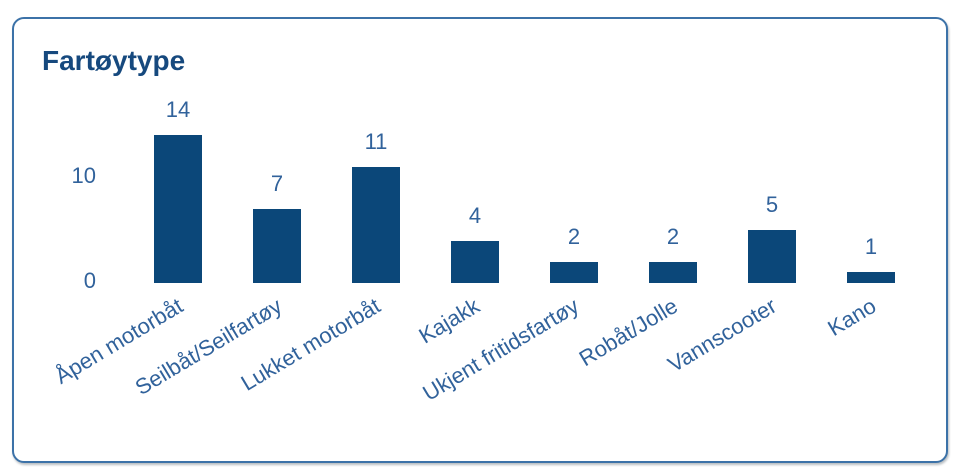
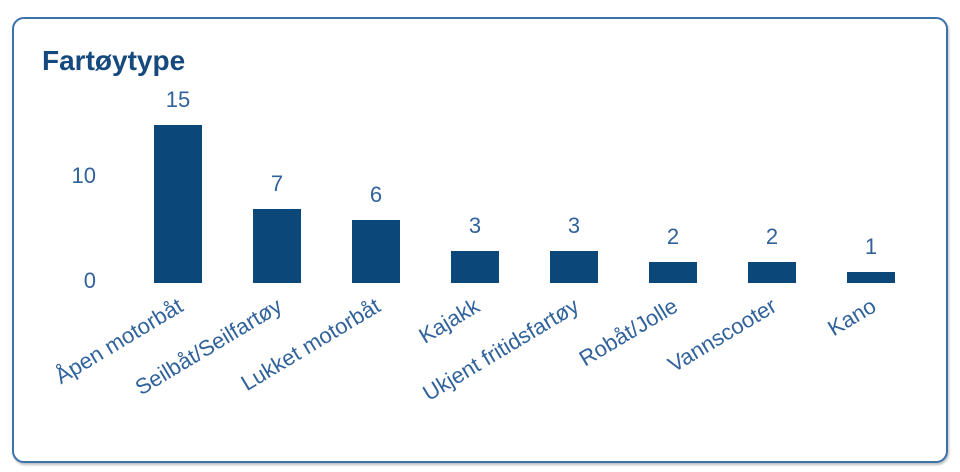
Åpen motorbåt: 14 -> 15
Lukket motorbåt: 11 -> 6
Kajakk: 4 -> 3
Ukjent fritidsfartøy: 2 -> 3
Vannscooter: 5 -> 2
